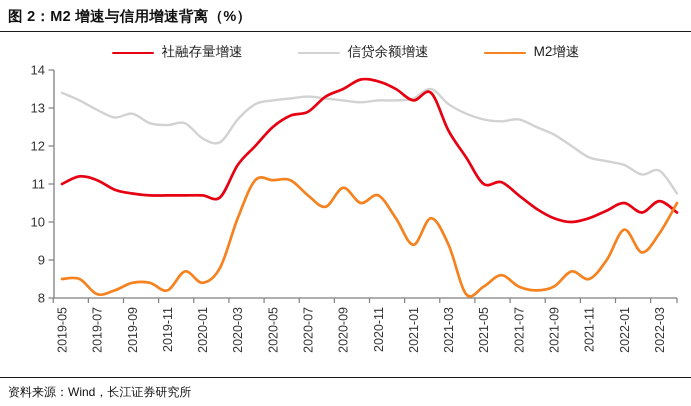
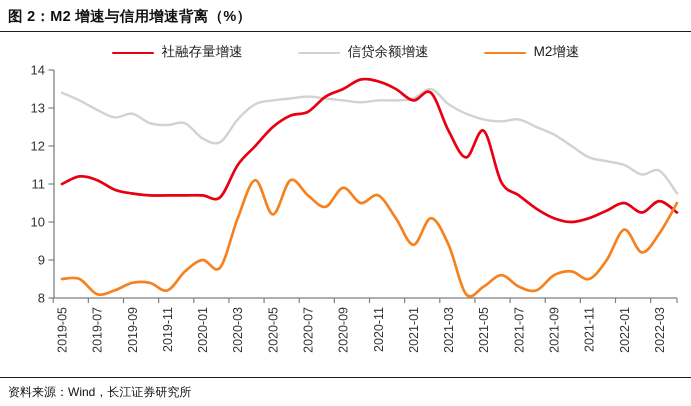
M2增速/2020-01: 8.4 -> 9.0
M2增速/2020-05: 11.1 -> 10.2
社融存量增速/2021-05: 11.0 -> 12.4
M2增速/2021-09: 8.3 -> 8.6
